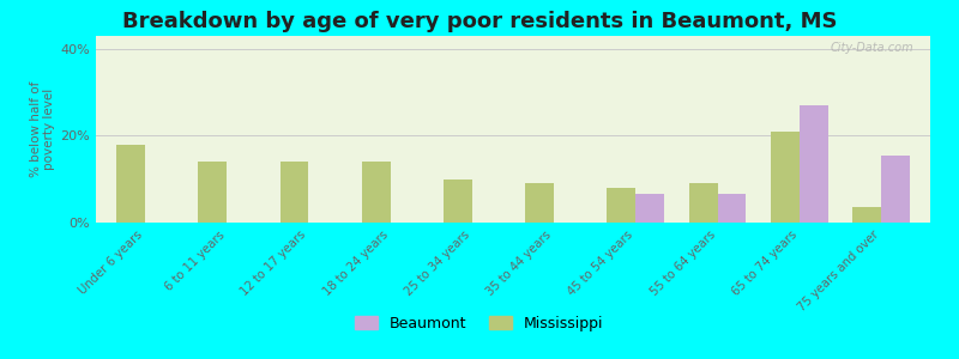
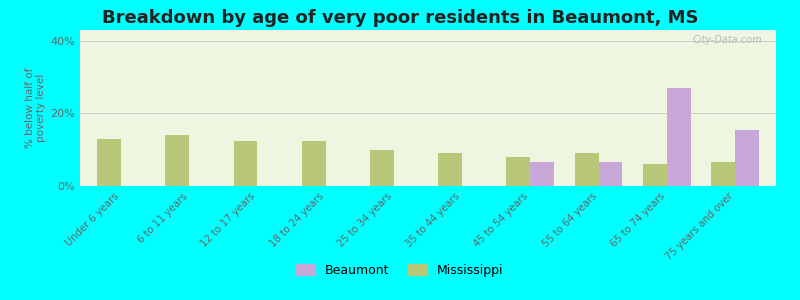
Mississippi/Under 6 years: 18.0% -> 13.0%
Mississippi/12 to 17 years: 14.0% -> 12.5%
Mississippi/18 to 24 years: 14.0% -> 12.5%
Mississippi/65 to 74 years: 21.0% -> 6.0%
Mississippi/75 years and over: 3.5% -> 6.5%
